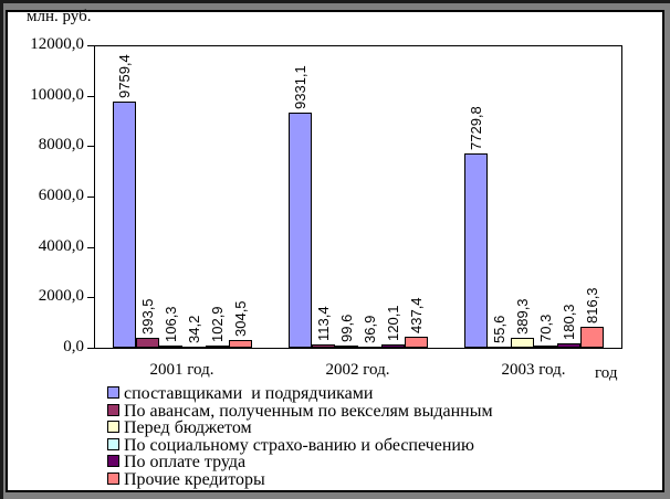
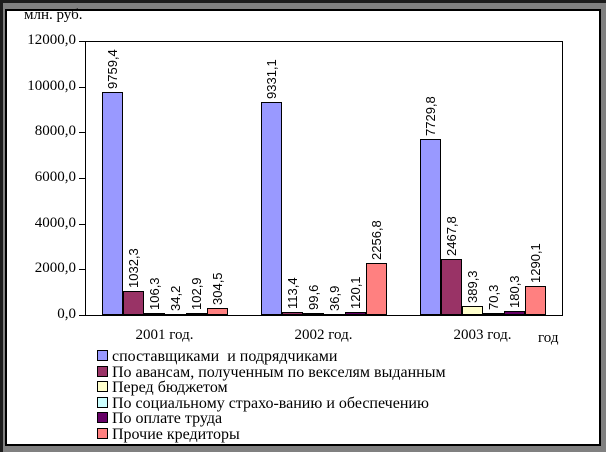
По авансам, полученным по векселям выданным/2001 год.: 393,5 -> 1032,3
Прочие кредиторы/2002 год.: 437,4 -> 2256,8
По авансам, полученным по векселям выданным/2003 год.: 55,6 -> 2467,8
Прочие кредиторы/2003 год.: 816,3 -> 1290,1
